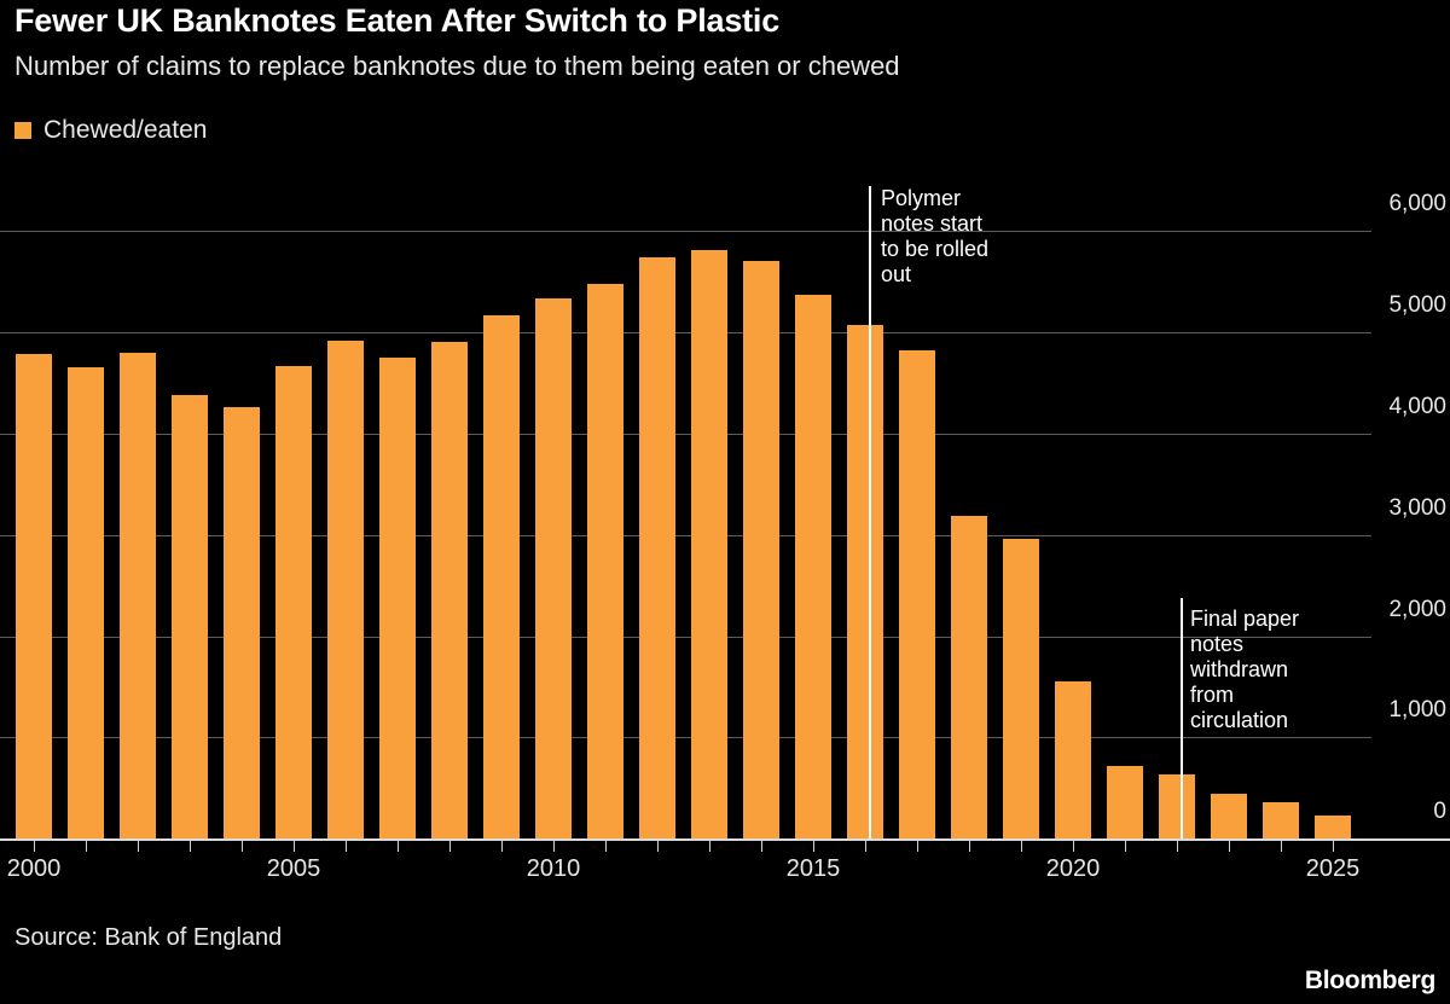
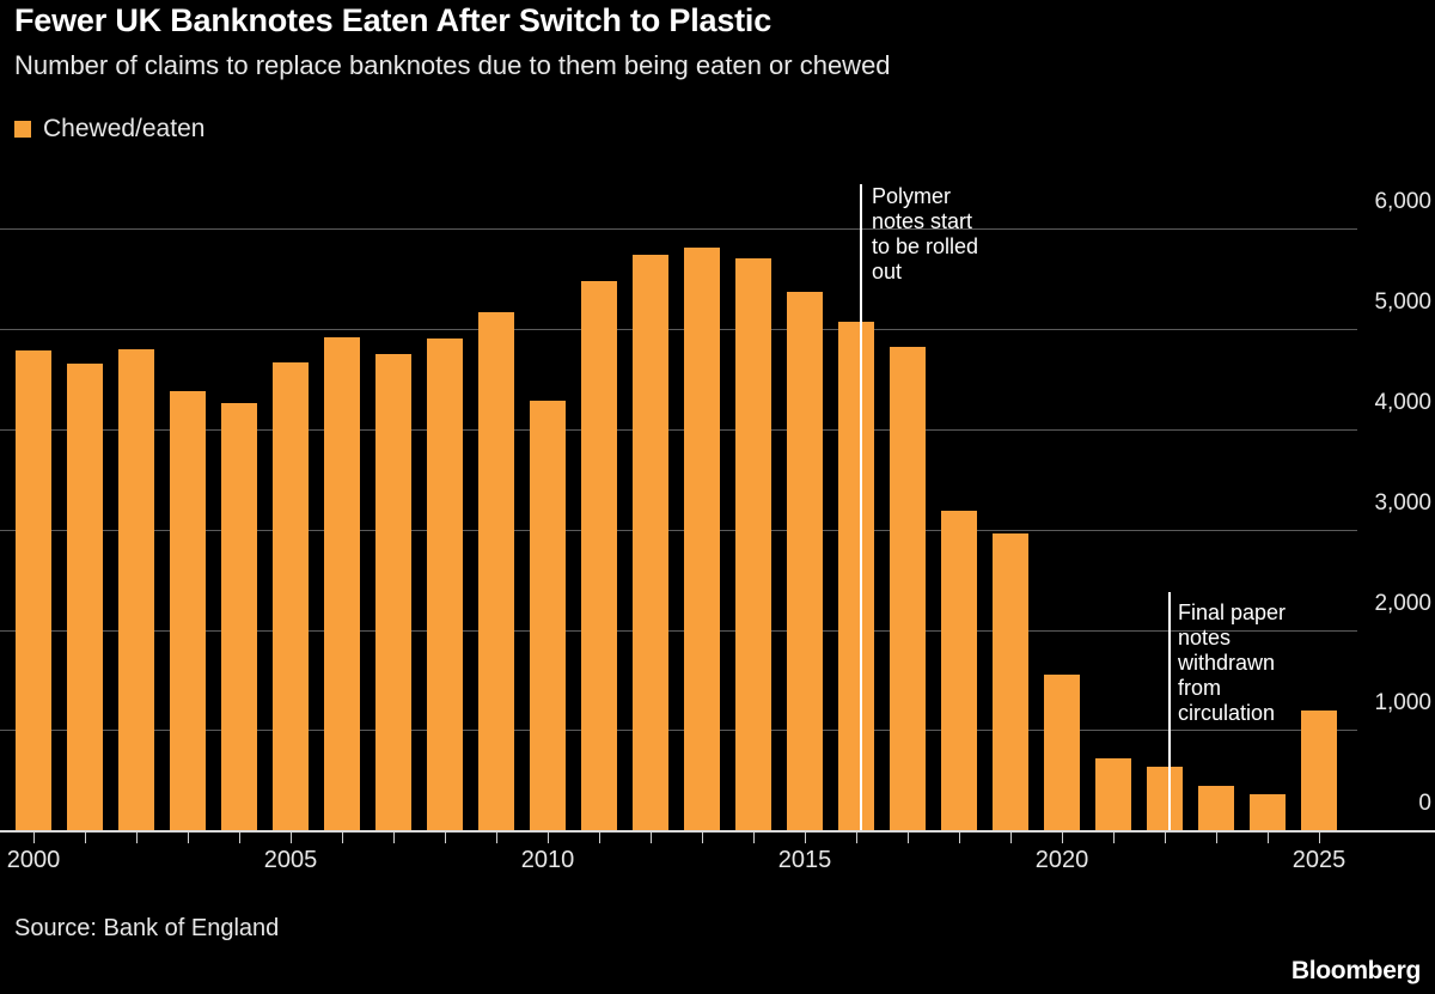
2010: 5300 -> 4300
2025: 200 -> 1200
